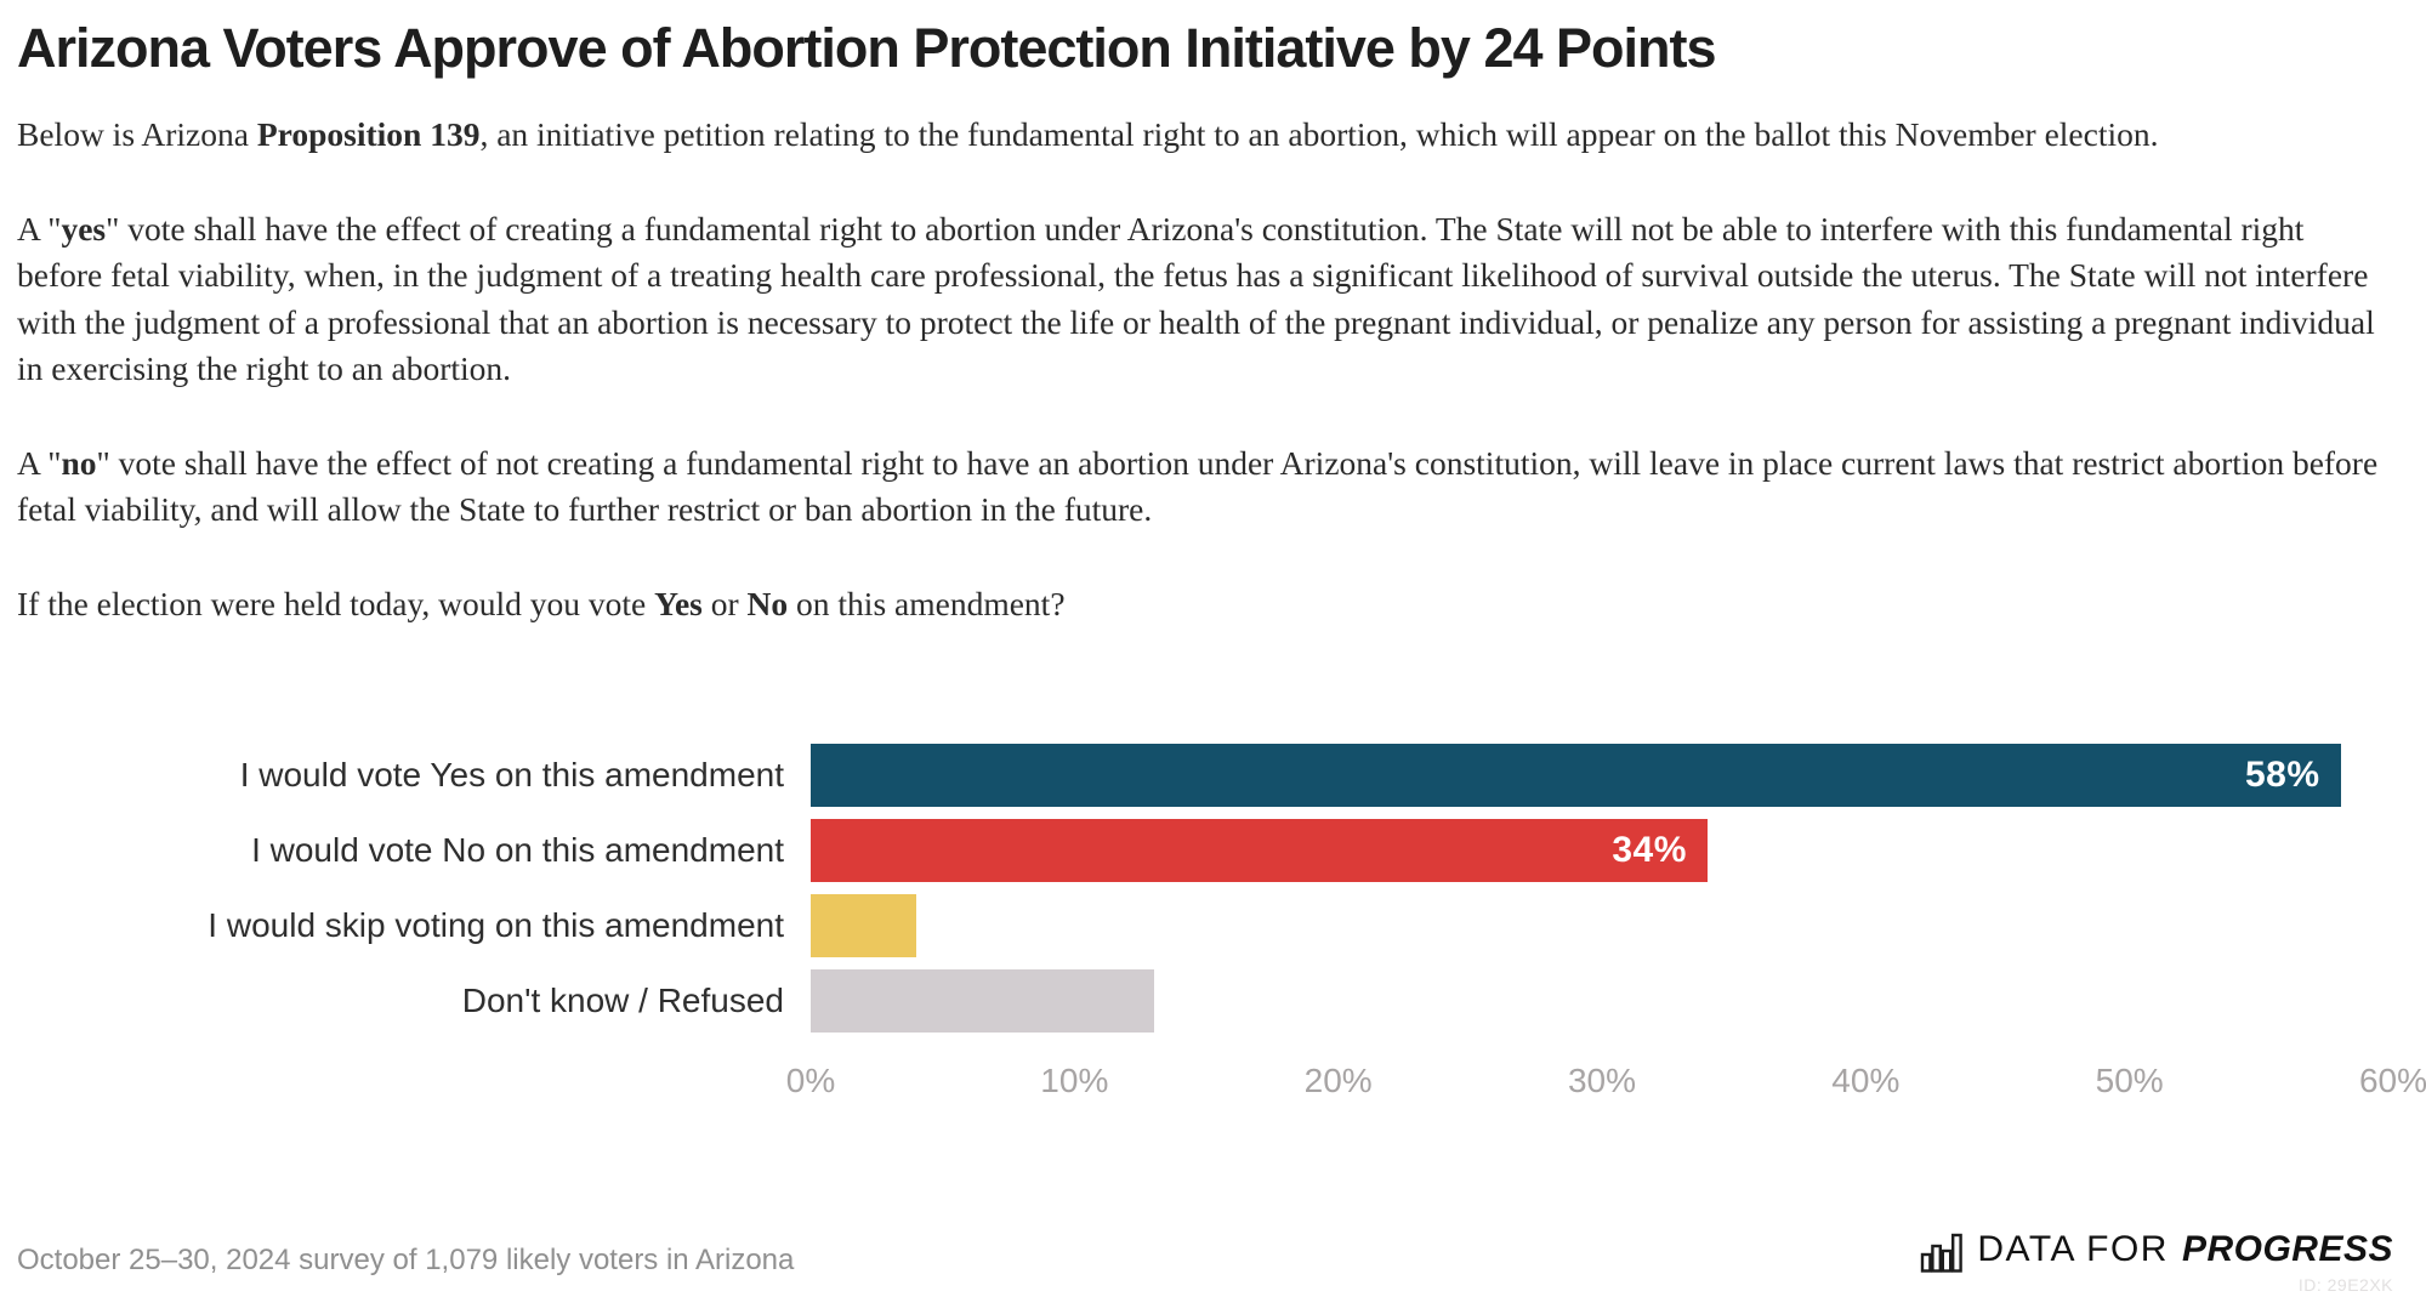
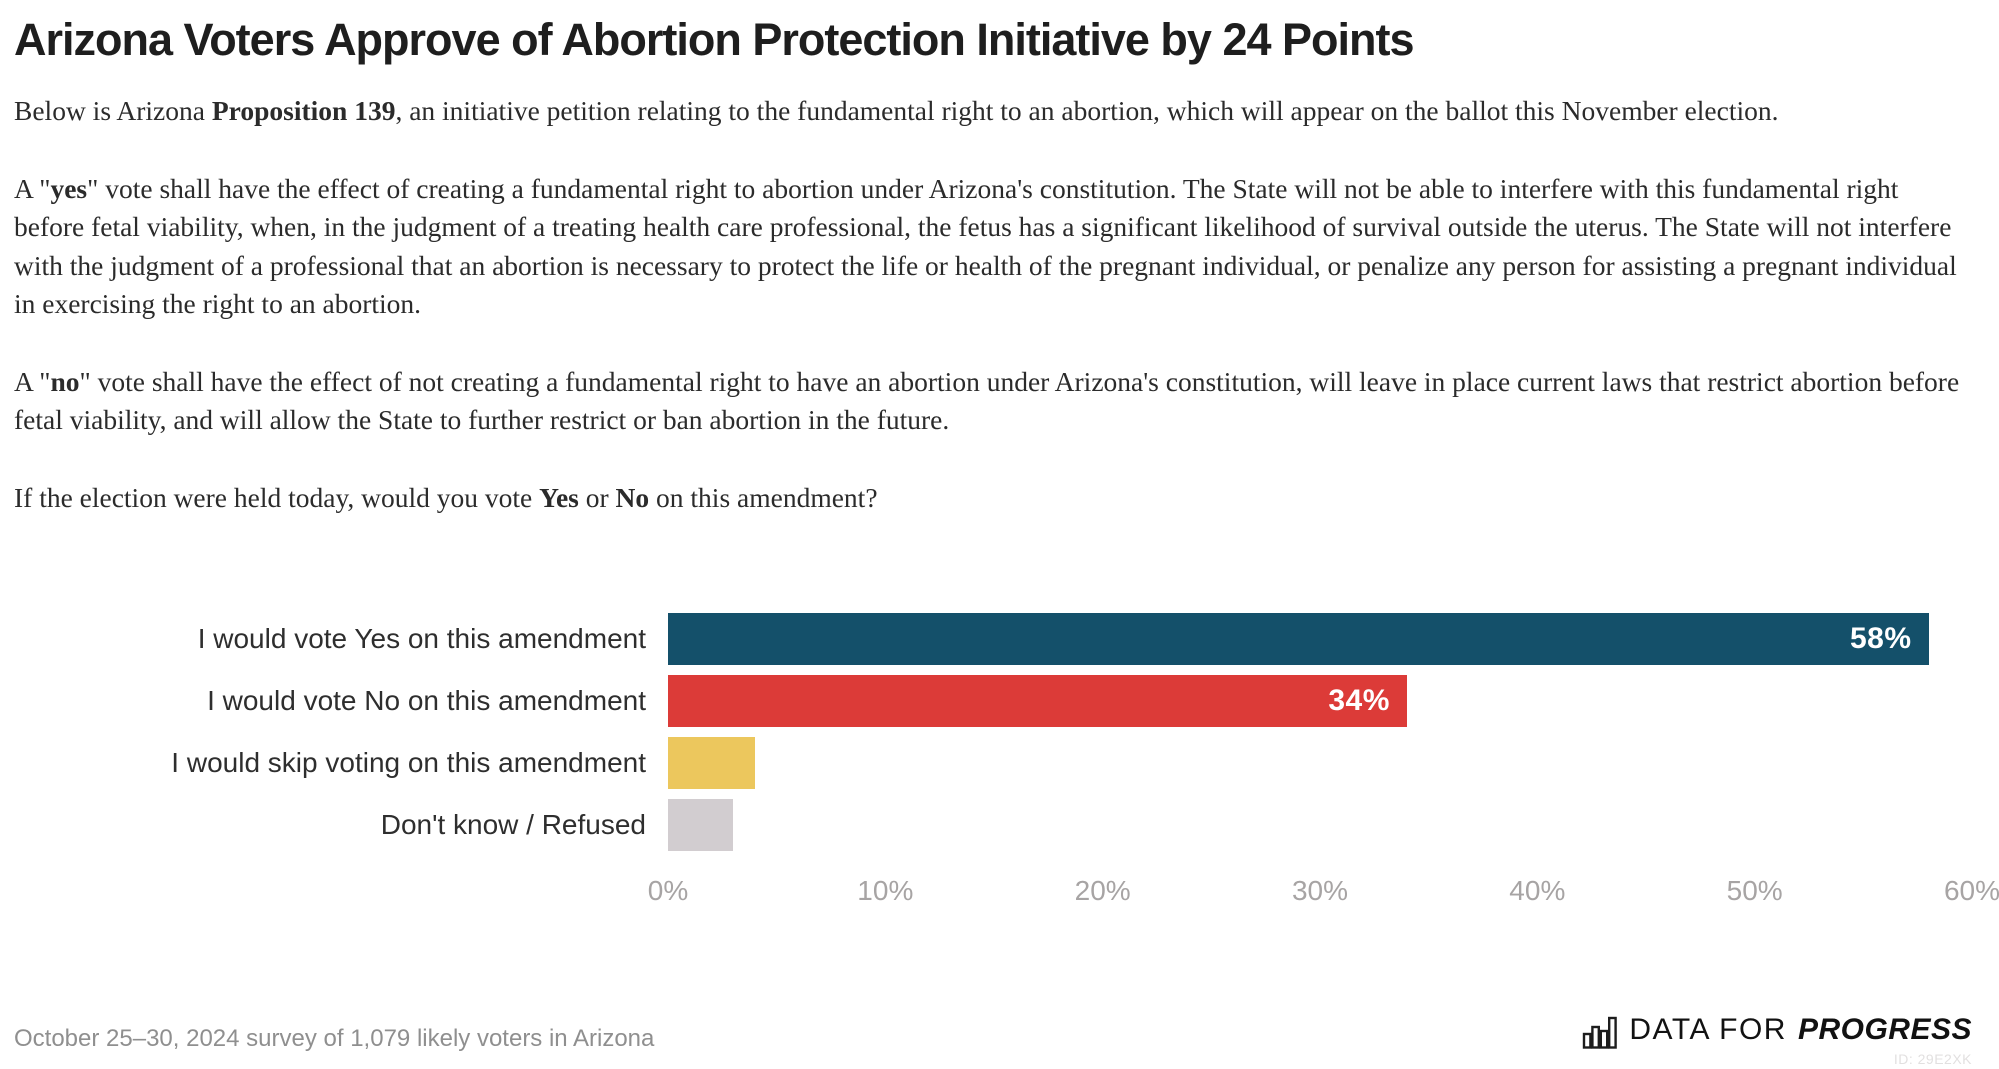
Don't know / Refused: 13% -> 3%
